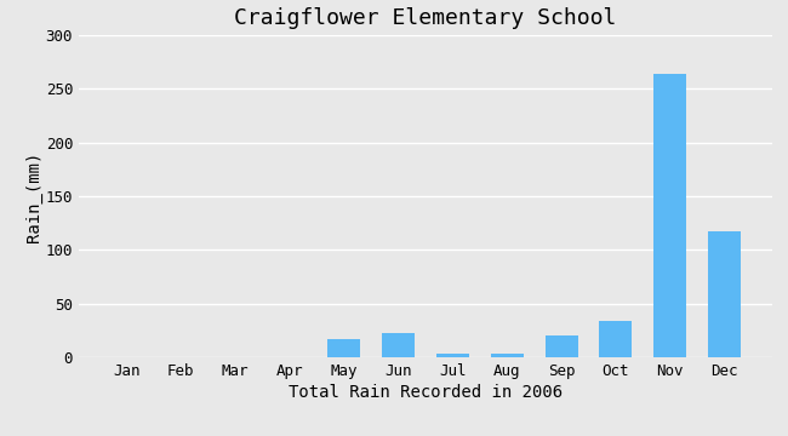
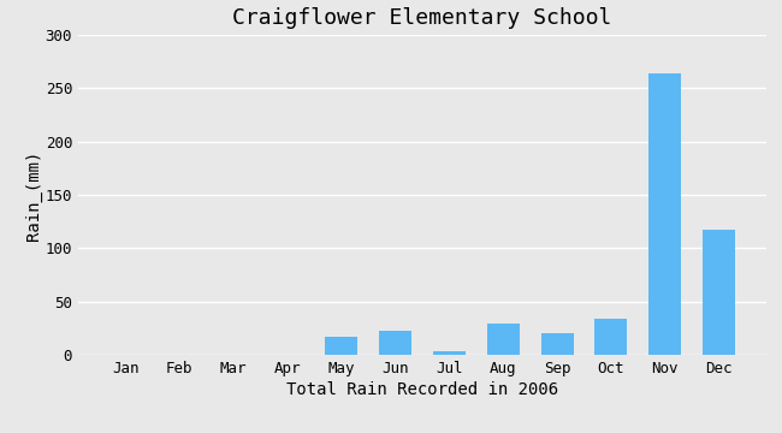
Aug: 4 -> 30
